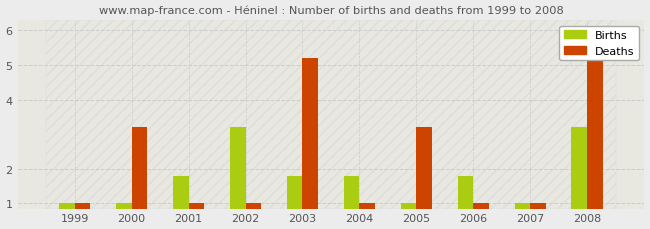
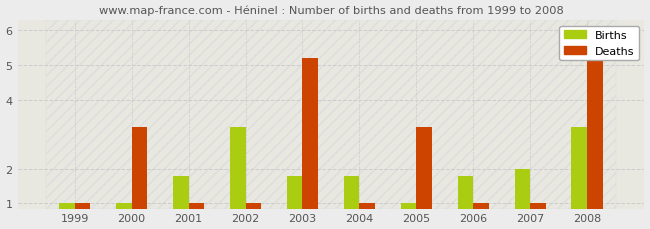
Births/2007: 1.0 -> 2.0
